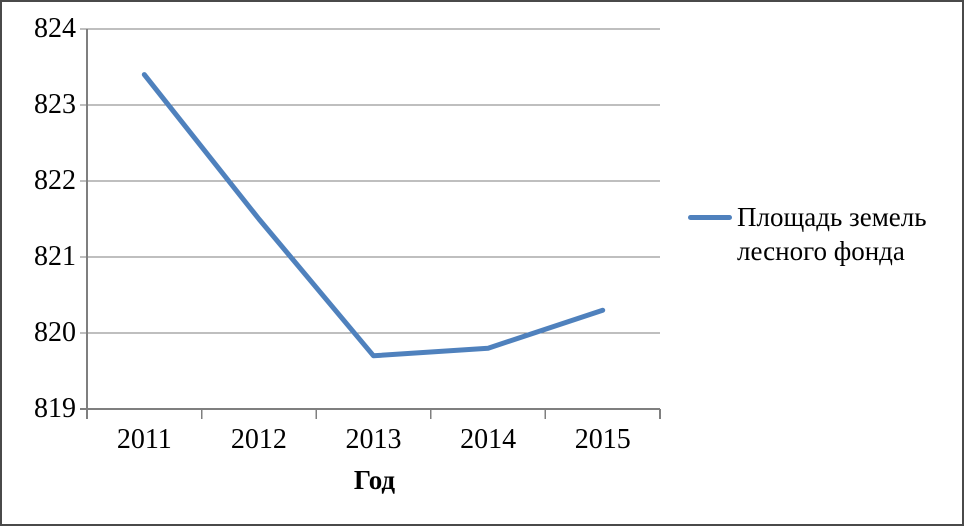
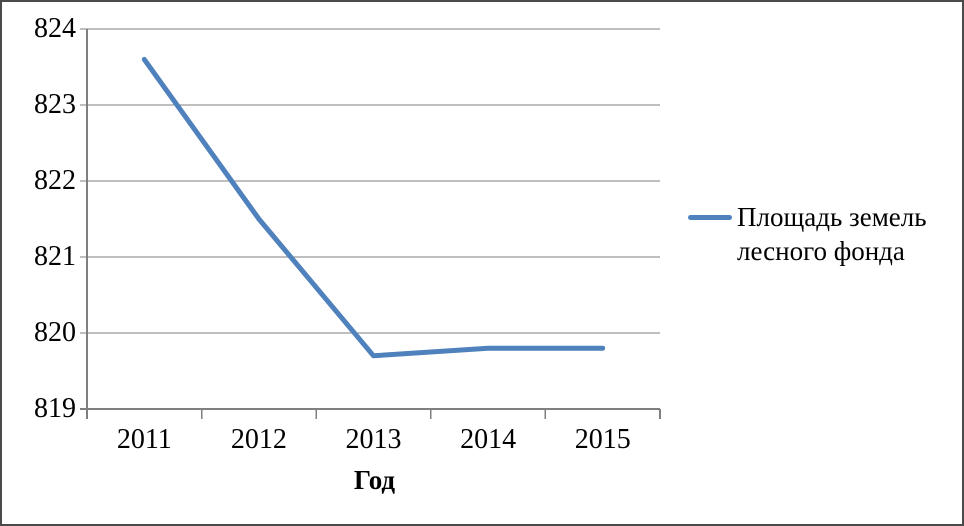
2011: 823.4 -> 823.6
2015: 820.3 -> 819.8
